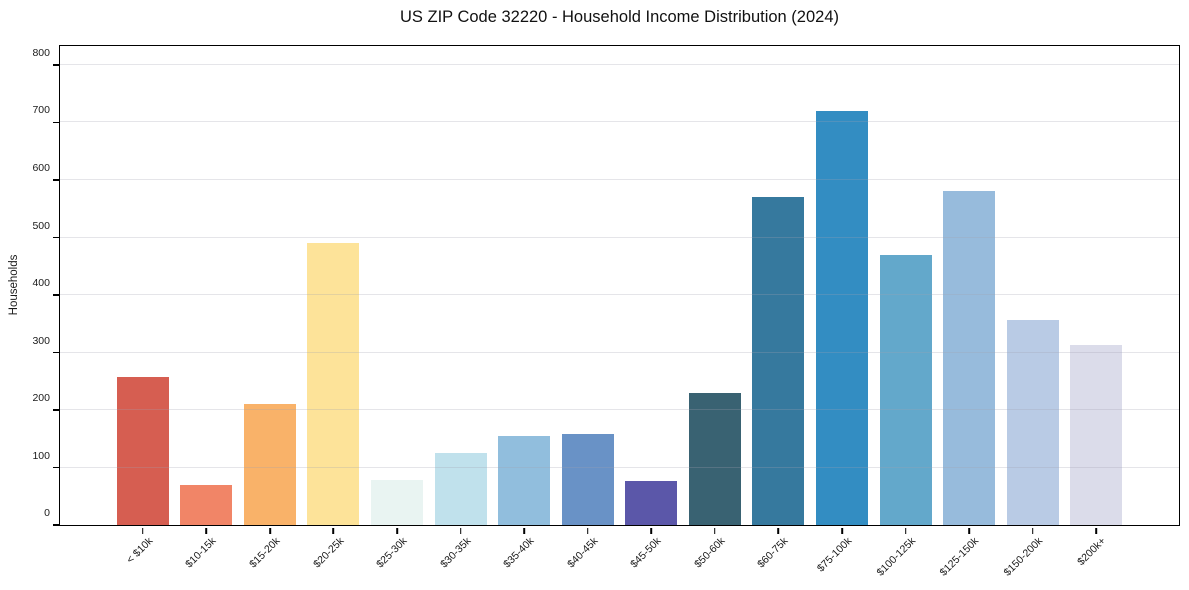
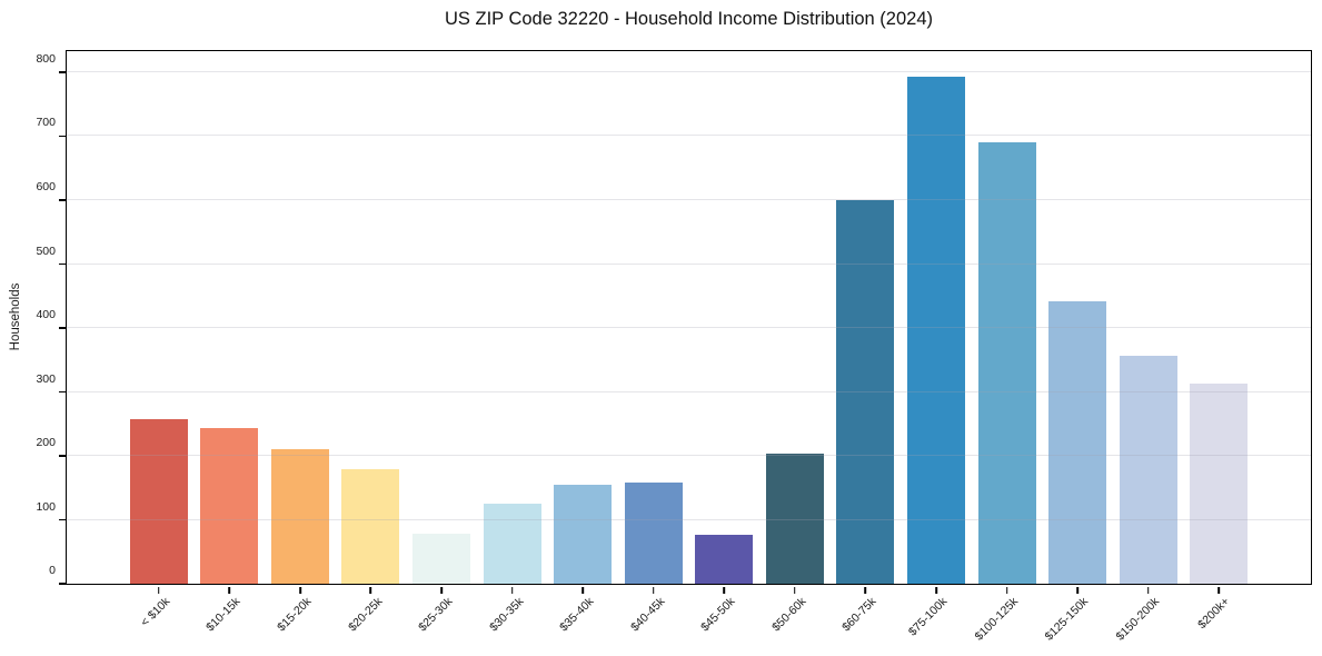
$10-15k: 70 -> 240
$20-25k: 490 -> 180
$50-60k: 230 -> 200
$60-75k: 570 -> 600
$75-100k: 720 -> 790
$100-125k: 470 -> 690
$125-150k: 580 -> 440
